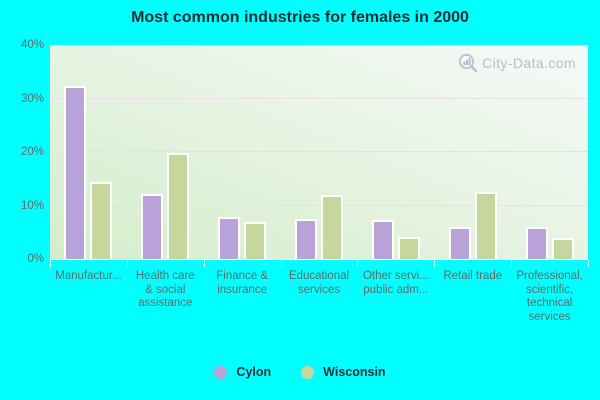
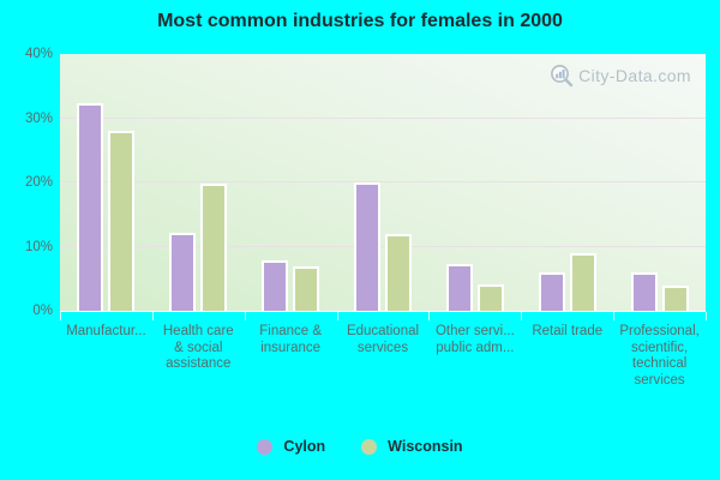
Wisconsin/Manufactur...: 14% -> 28%
Cylon/Educational services: 8% -> 20%
Wisconsin/Retail trade: 12% -> 9%
